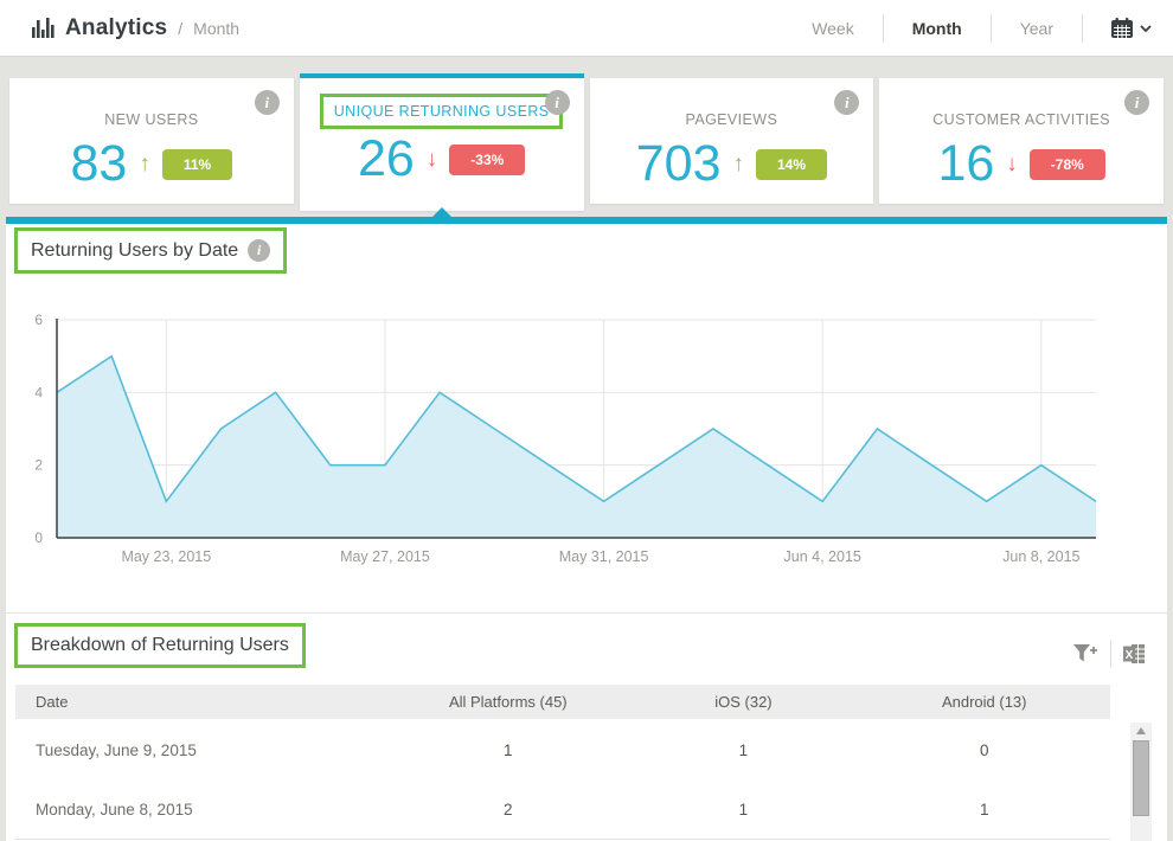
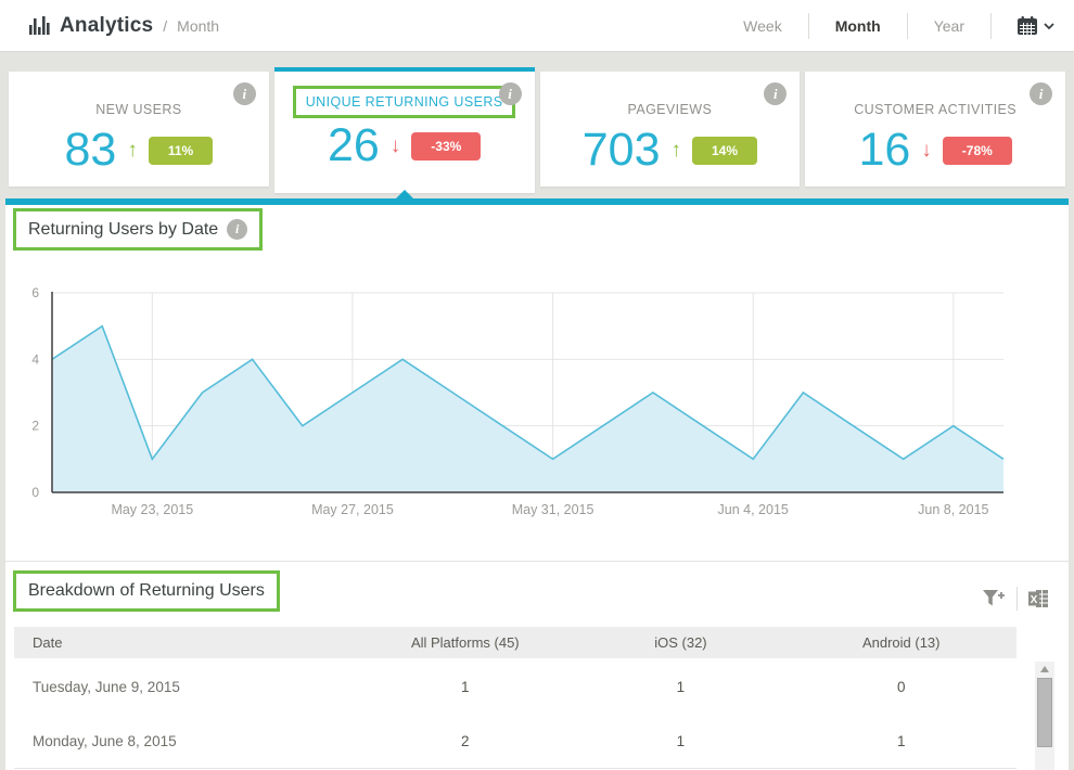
May 27, 2015: 2 -> 3
